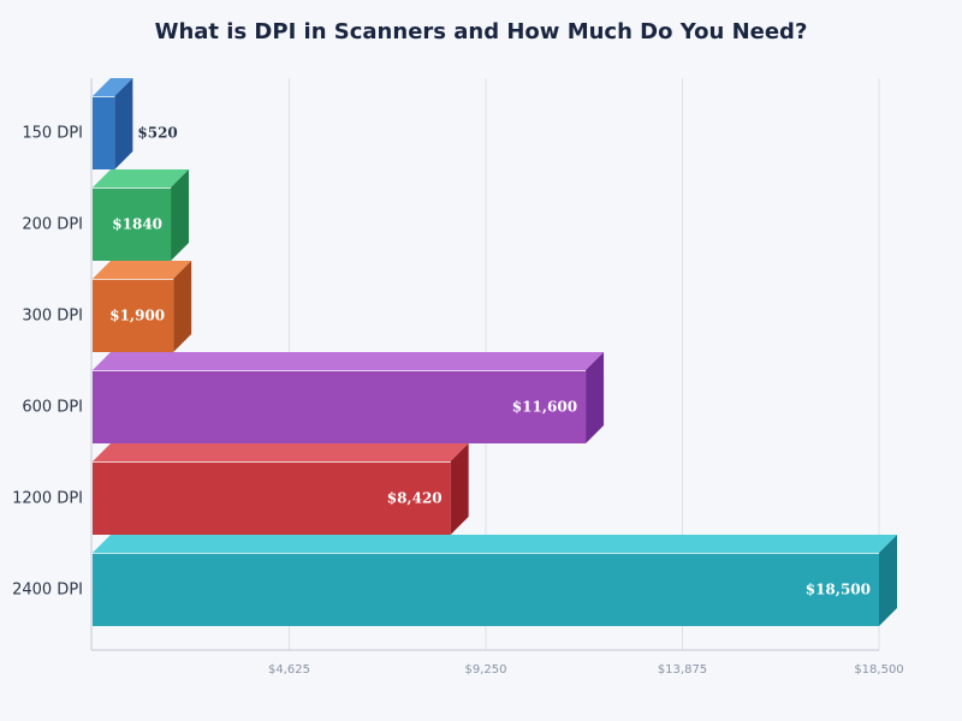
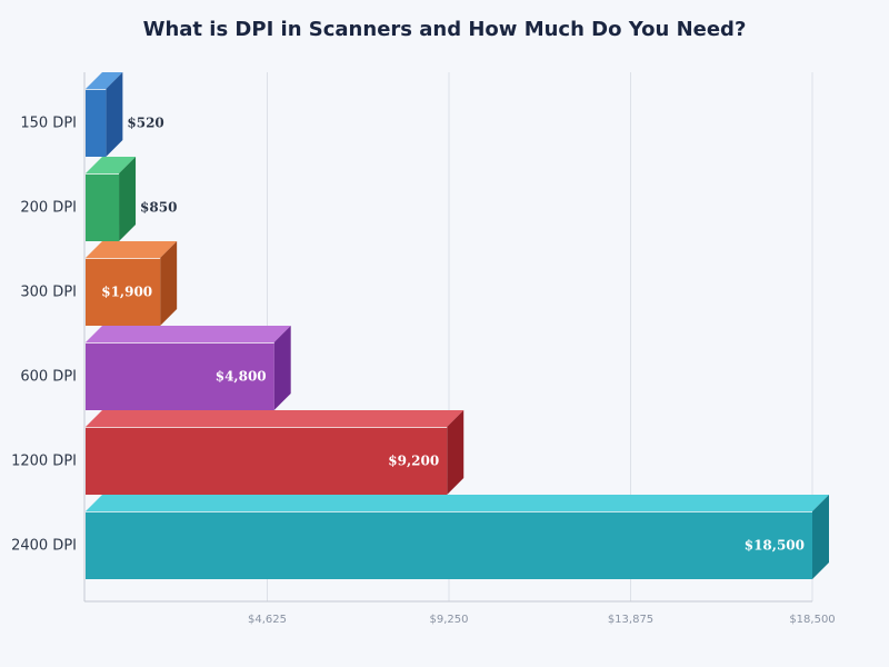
200 DPI: $1840 -> $850
600 DPI: $11,600 -> $4,800
1200 DPI: $8,420 -> $9,200
